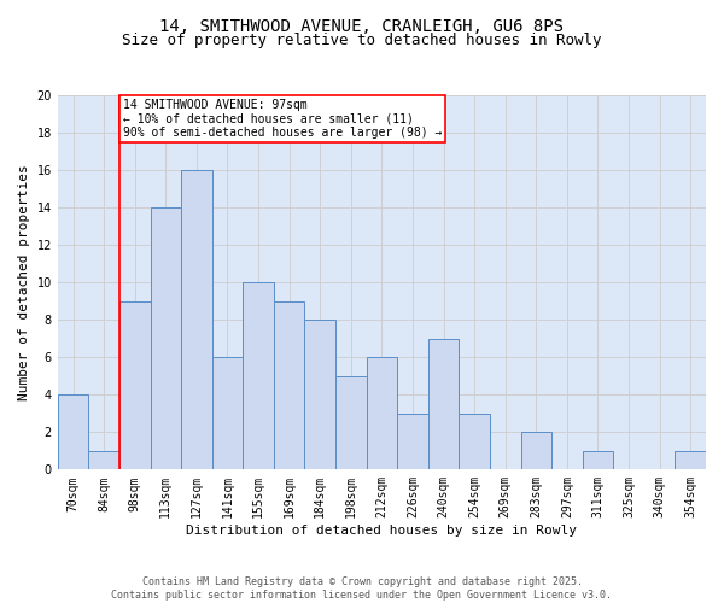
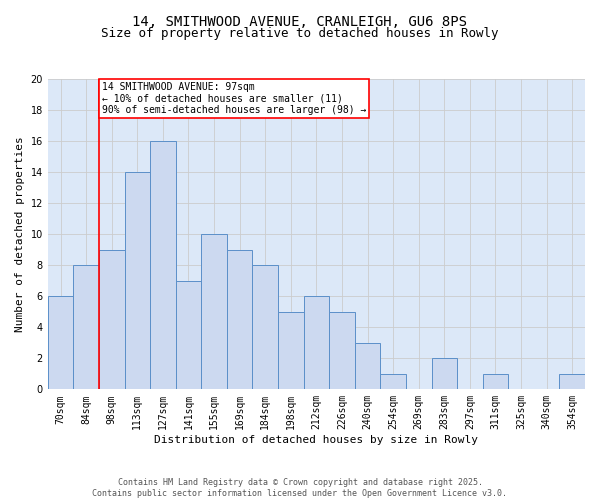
70sqm: 4 -> 6
84sqm: 1 -> 8
141sqm: 6 -> 7
226sqm: 3 -> 5
240sqm: 7 -> 3
254sqm: 3 -> 1
